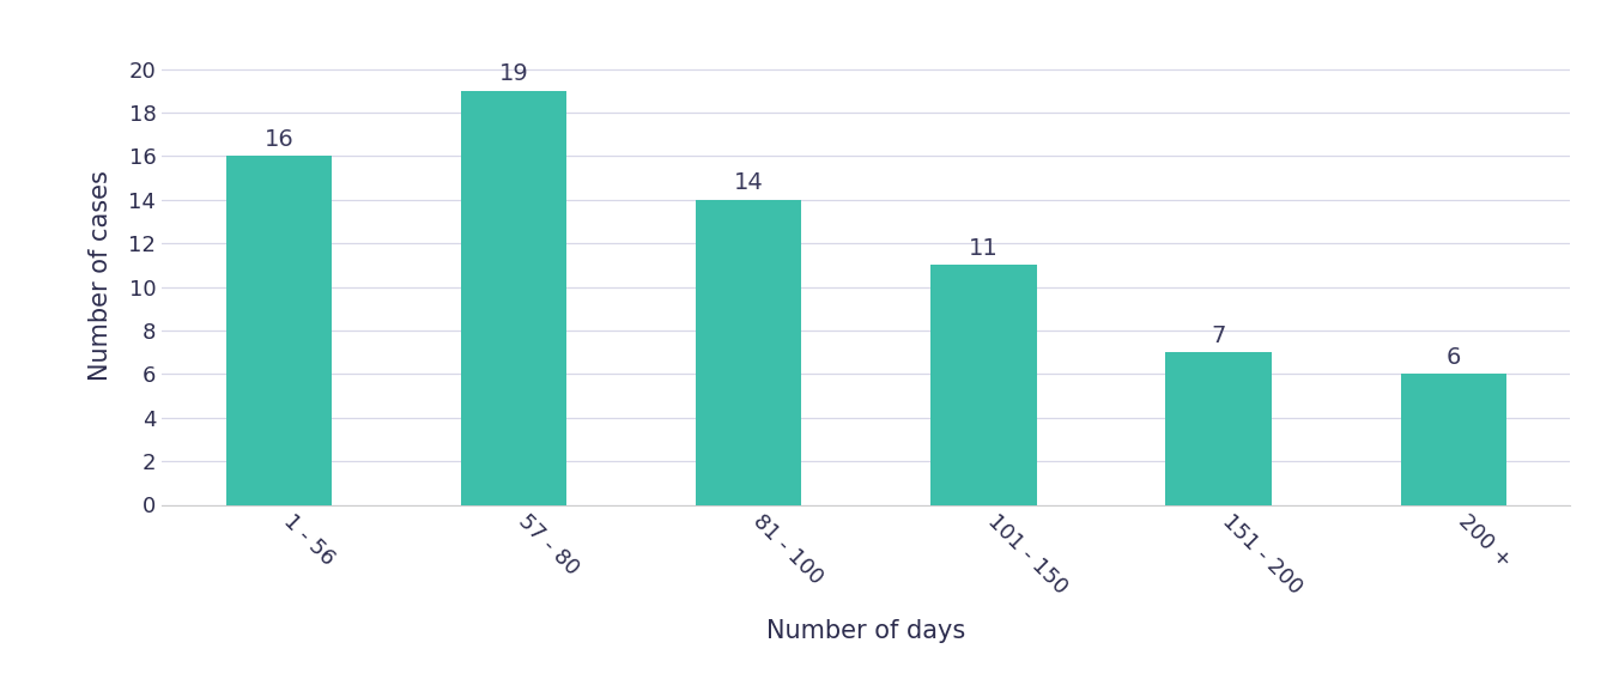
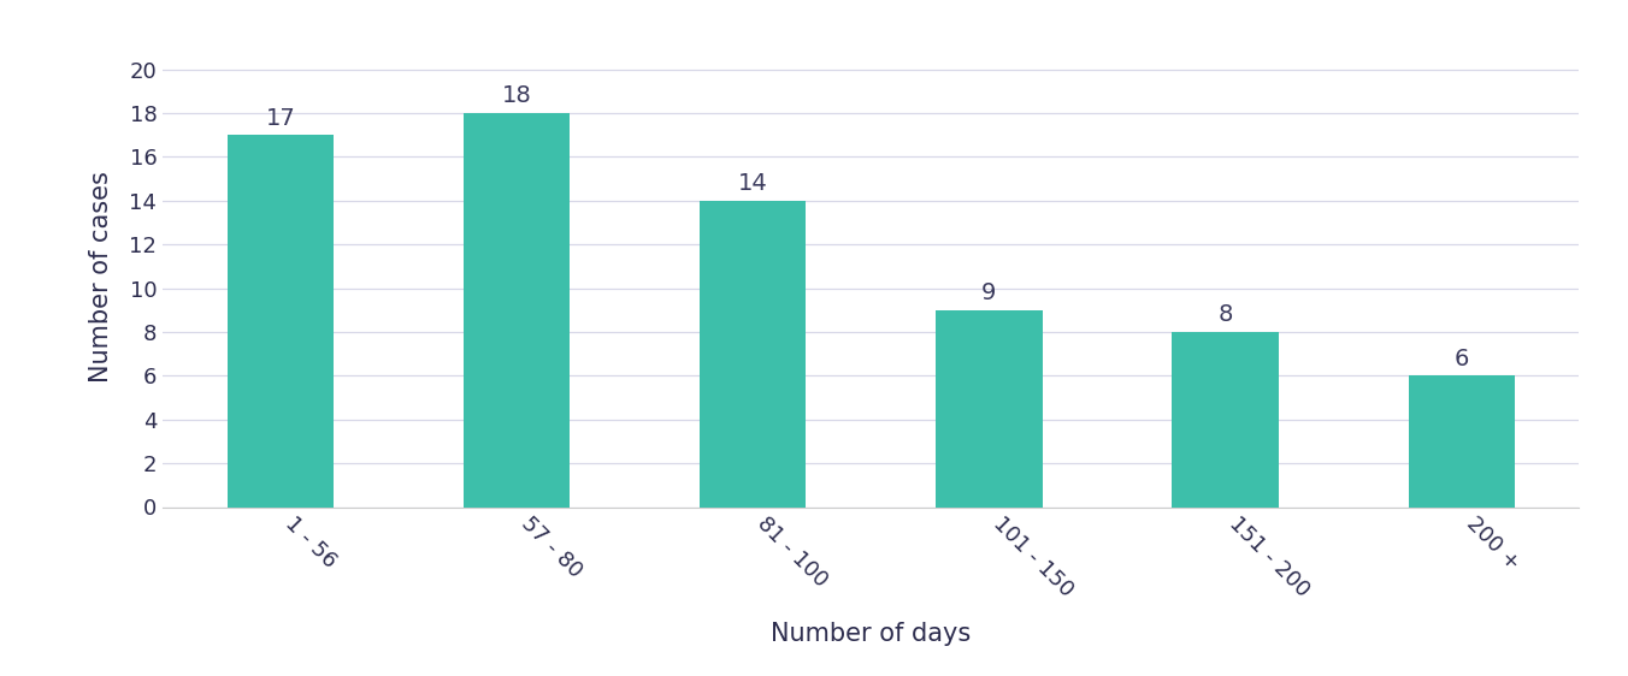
1 - 56: 16 -> 17
57 - 80: 19 -> 18
101 - 150: 11 -> 9
151 - 200: 7 -> 8
